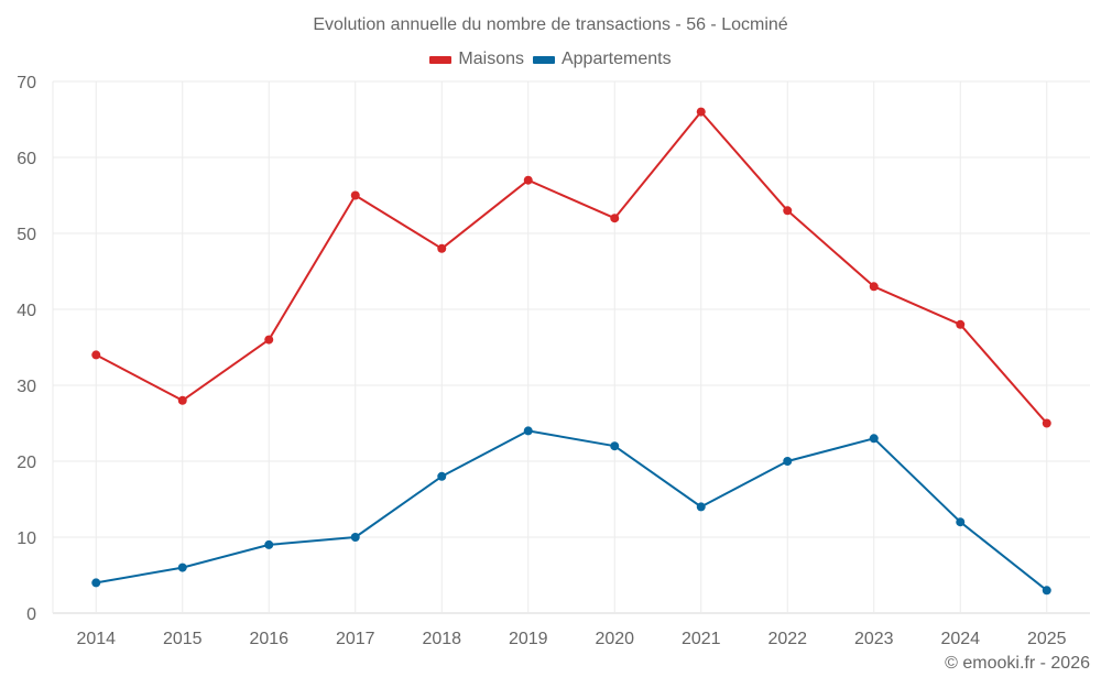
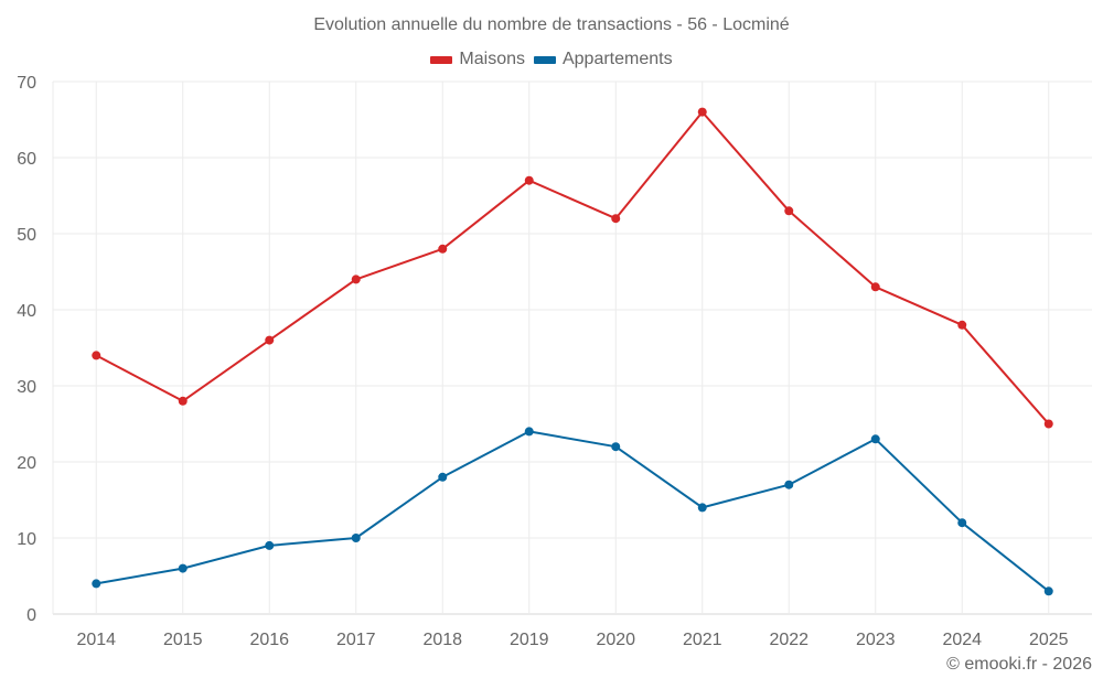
Maisons/2017: 55 -> 44
Appartements/2022: 20 -> 17
